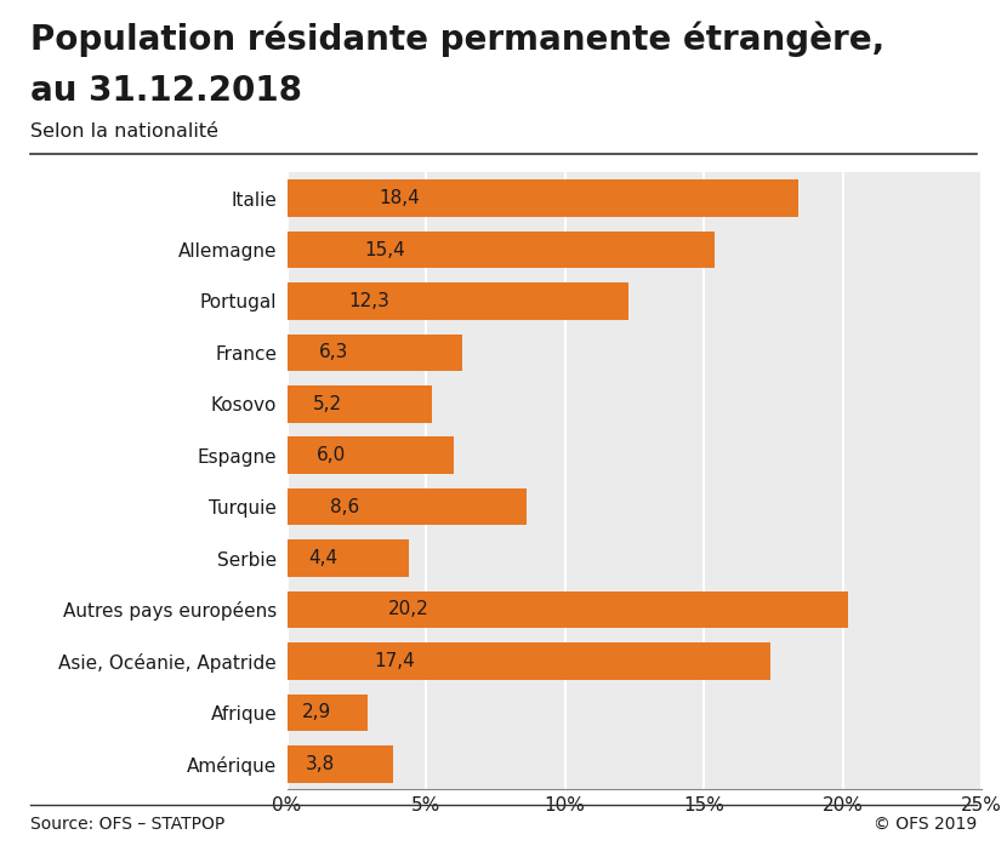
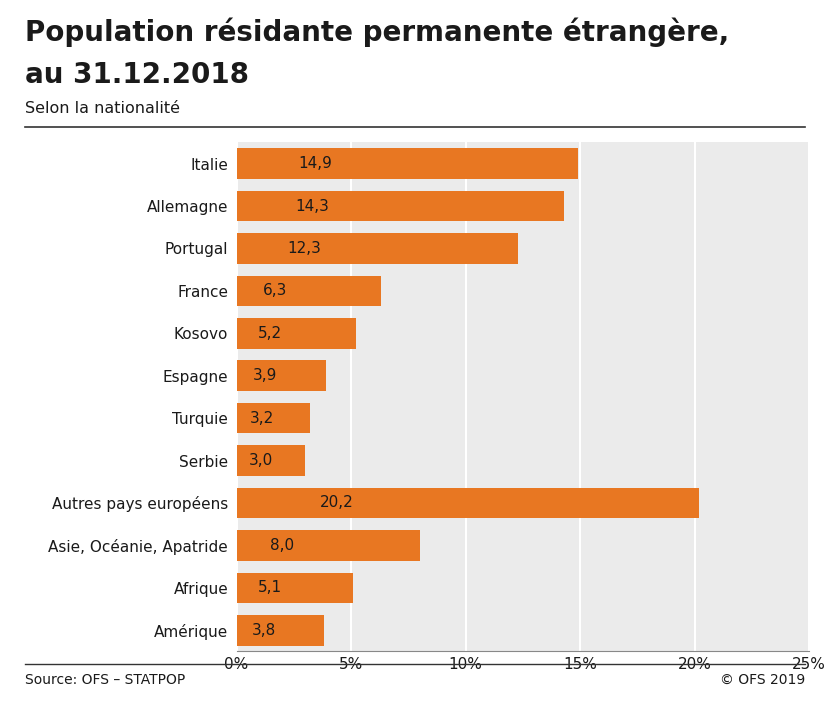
Italie: 18,4 -> 14,9
Allemagne: 15,4 -> 14,3
Espagne: 6,0 -> 3,9
Turquie: 8,6 -> 3,2
Serbie: 4,4 -> 3,0
Asie, Océanie, Apatride: 17,4 -> 8,0
Afrique: 2,9 -> 5,1
